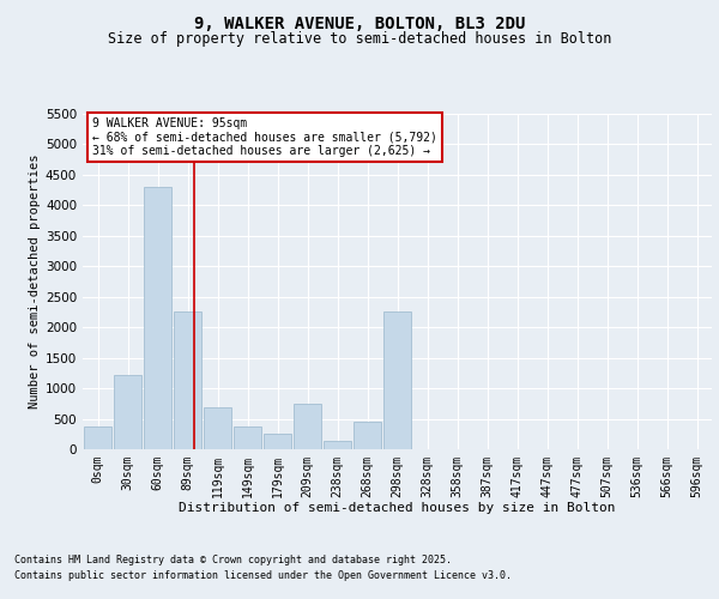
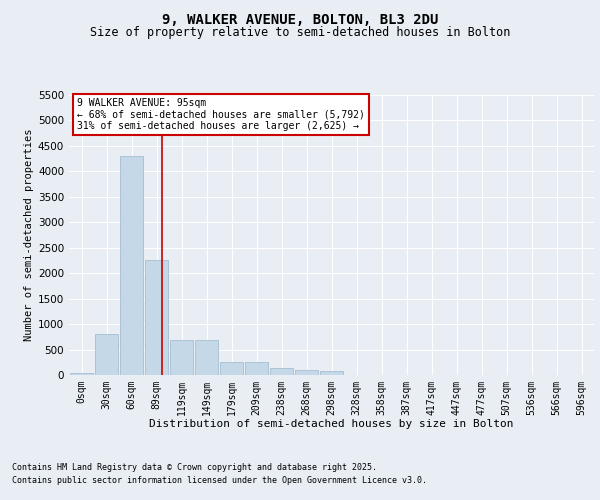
0sqm: 380 -> 30
30sqm: 1220 -> 800
149sqm: 380 -> 680
209sqm: 740 -> 250
268sqm: 460 -> 100
298sqm: 2260 -> 70
